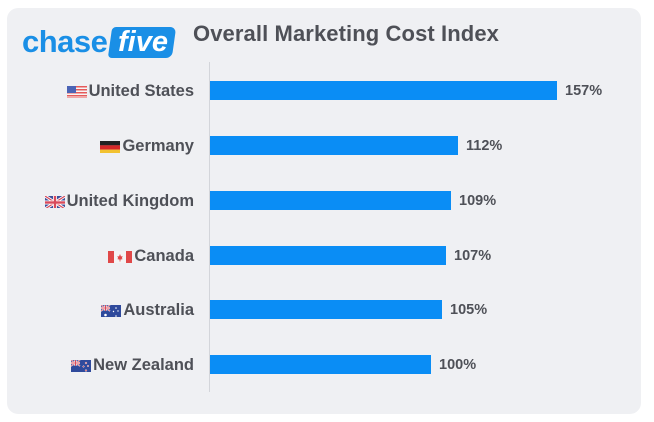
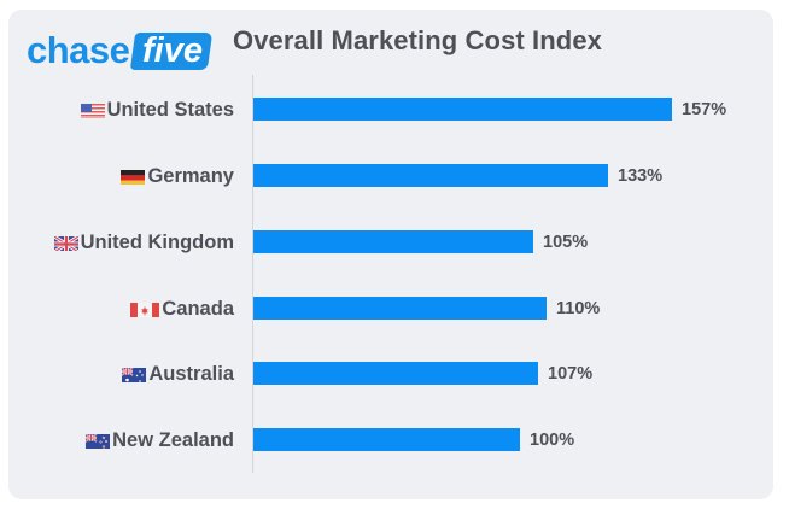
Germany: 112% -> 133%
United Kingdom: 109% -> 105%
Canada: 107% -> 110%
Australia: 105% -> 107%
